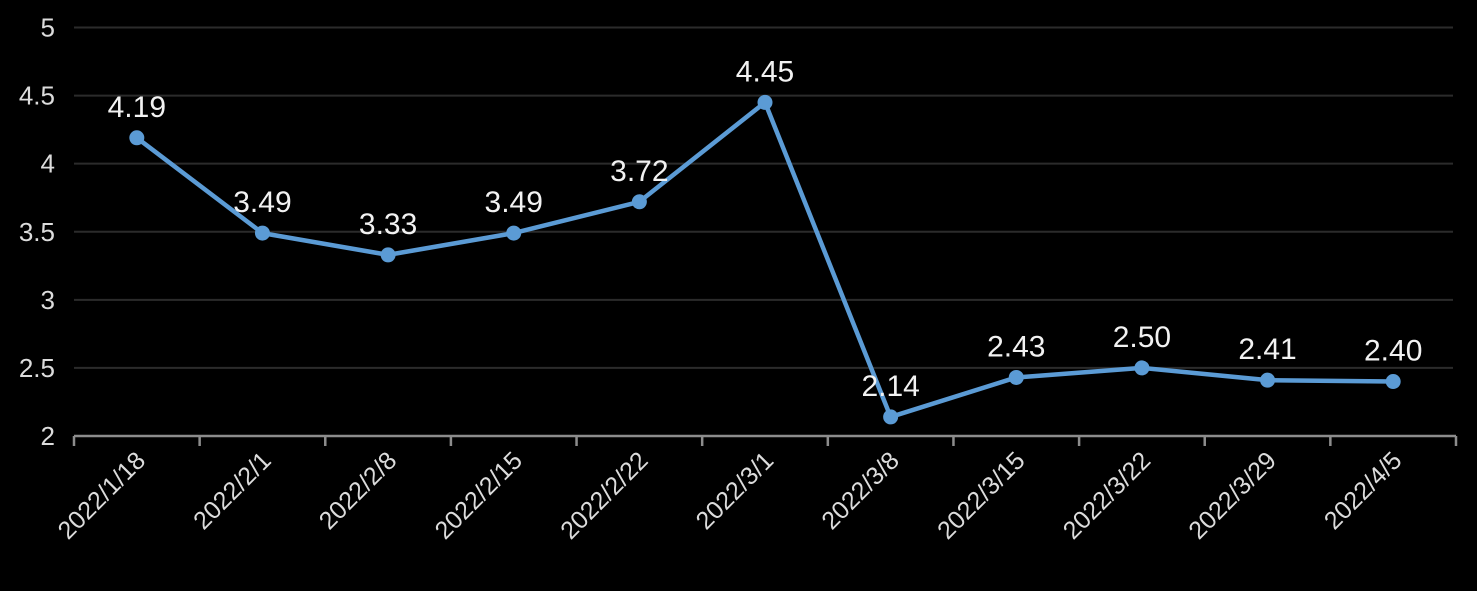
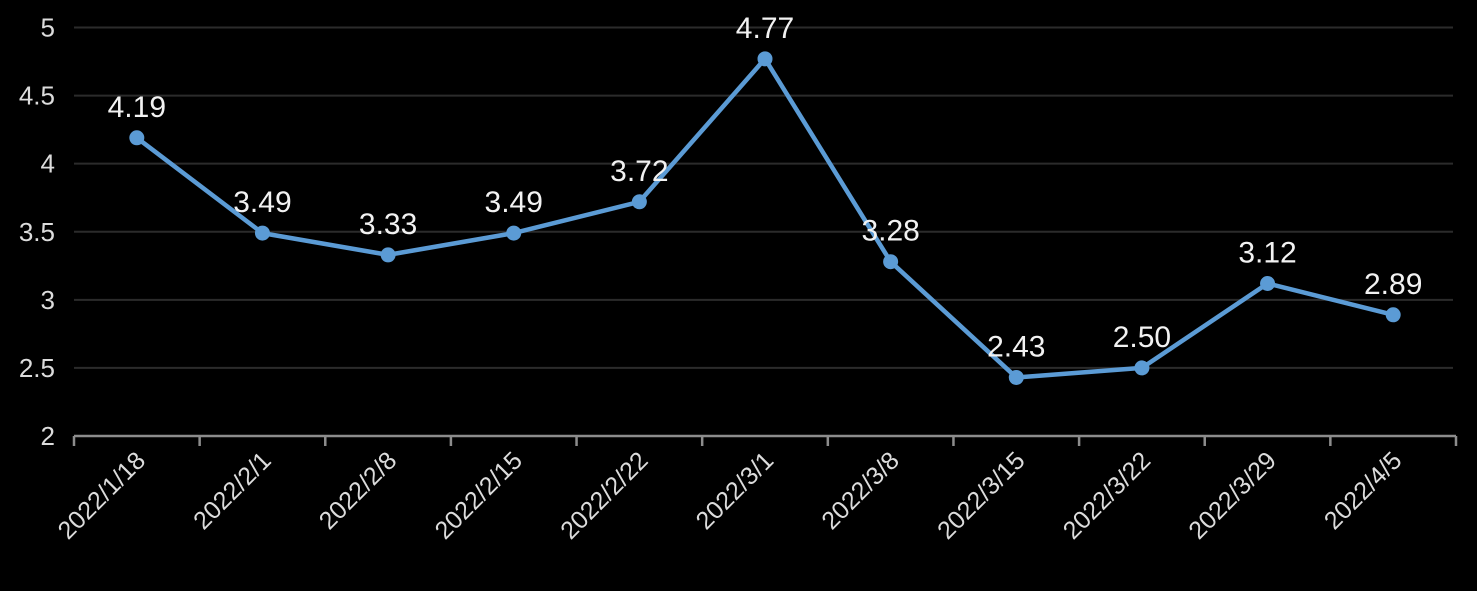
2022/3/1: 4.45 -> 4.77
2022/3/8: 2.14 -> 3.28
2022/3/29: 2.41 -> 3.12
2022/4/5: 2.40 -> 2.89
